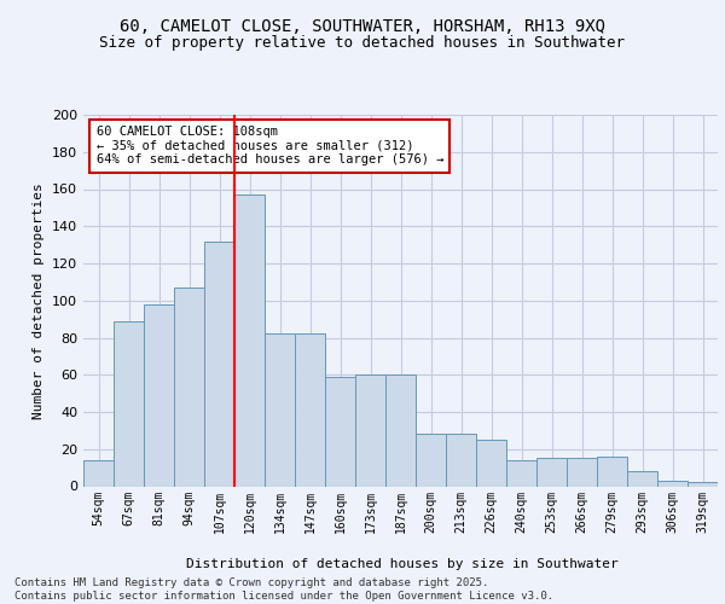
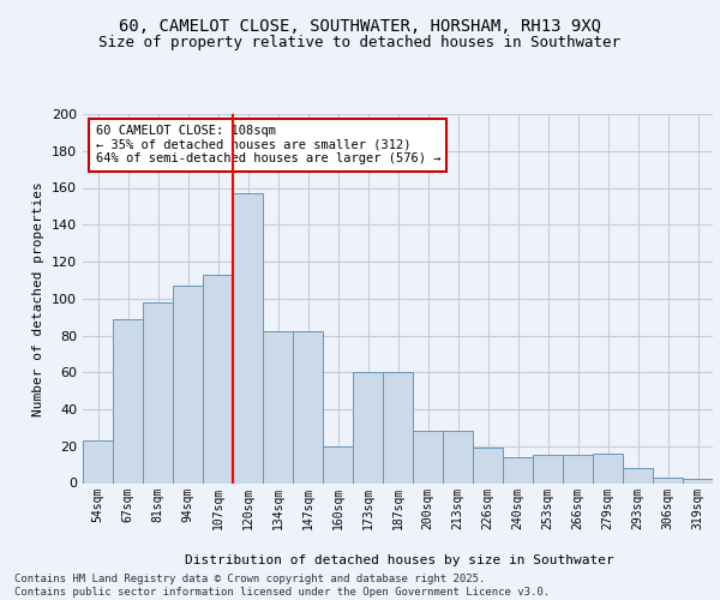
54sqm: 14 -> 23
107sqm: 132 -> 113
160sqm: 59 -> 20
226sqm: 25 -> 19
